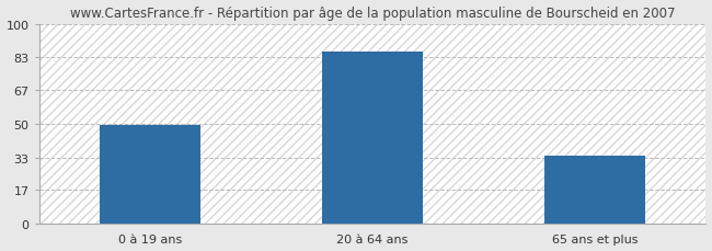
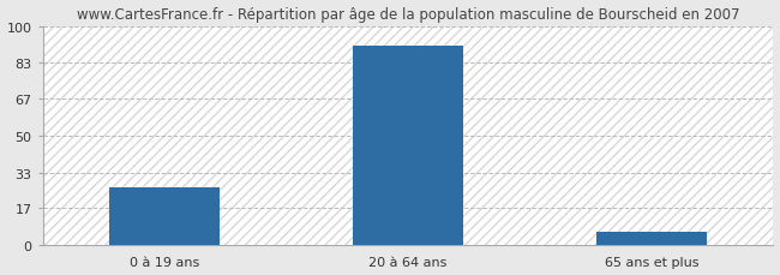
0 à 19 ans: 49 -> 26
20 à 64 ans: 86 -> 91
65 ans et plus: 34 -> 6
